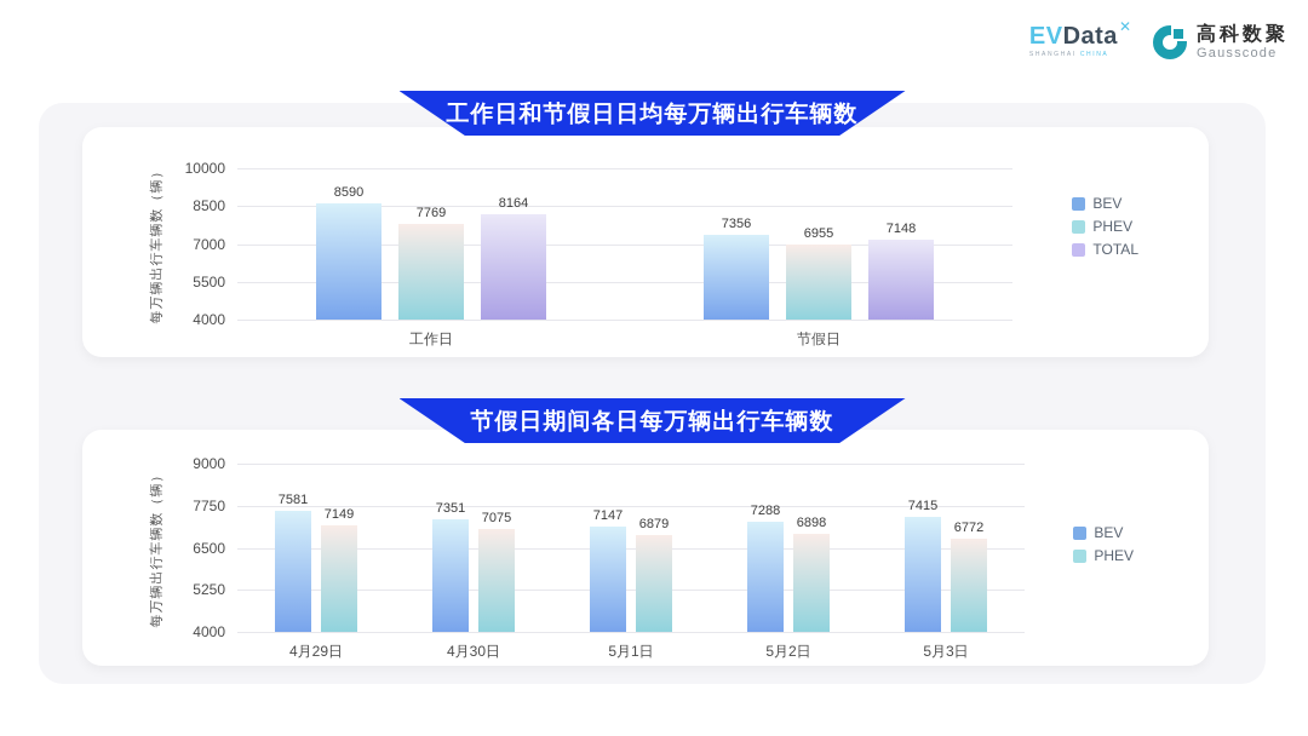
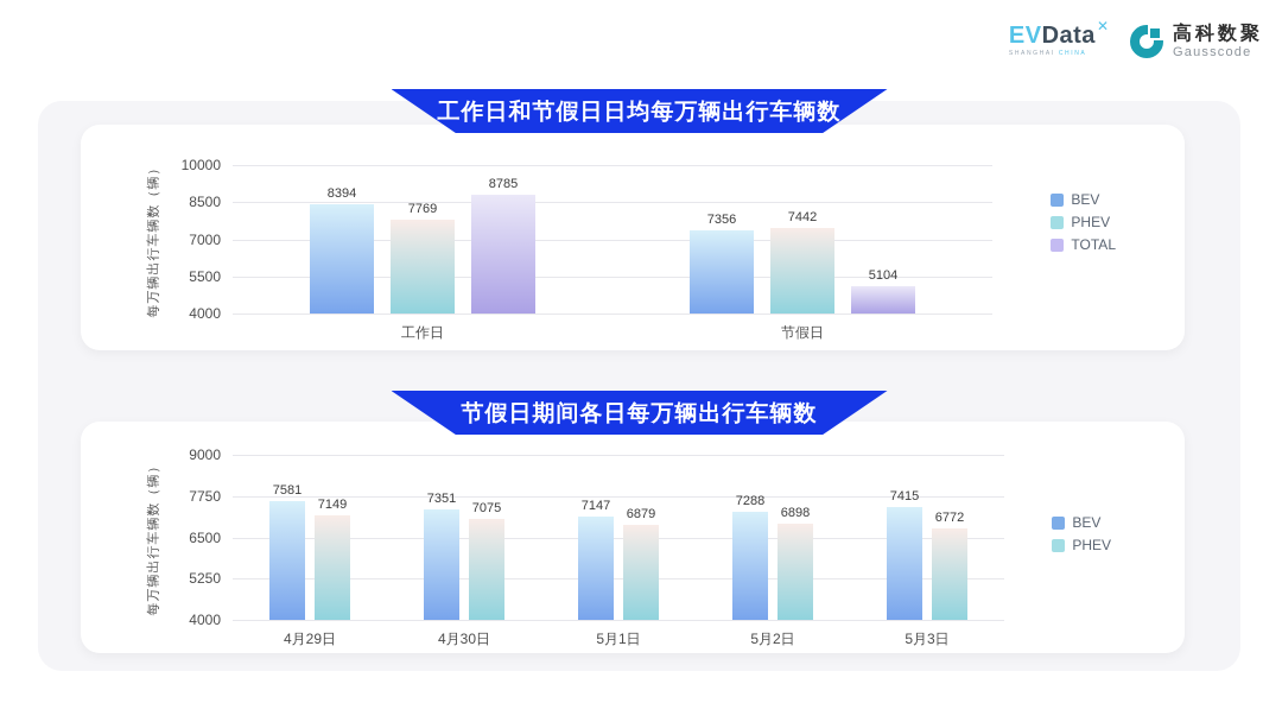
工作日和节假日日均每万辆出行车辆数/BEV/工作日: 8590 -> 8394
工作日和节假日日均每万辆出行车辆数/TOTAL/工作日: 8164 -> 8785
工作日和节假日日均每万辆出行车辆数/PHEV/节假日: 6955 -> 7442
工作日和节假日日均每万辆出行车辆数/TOTAL/节假日: 7148 -> 5104
